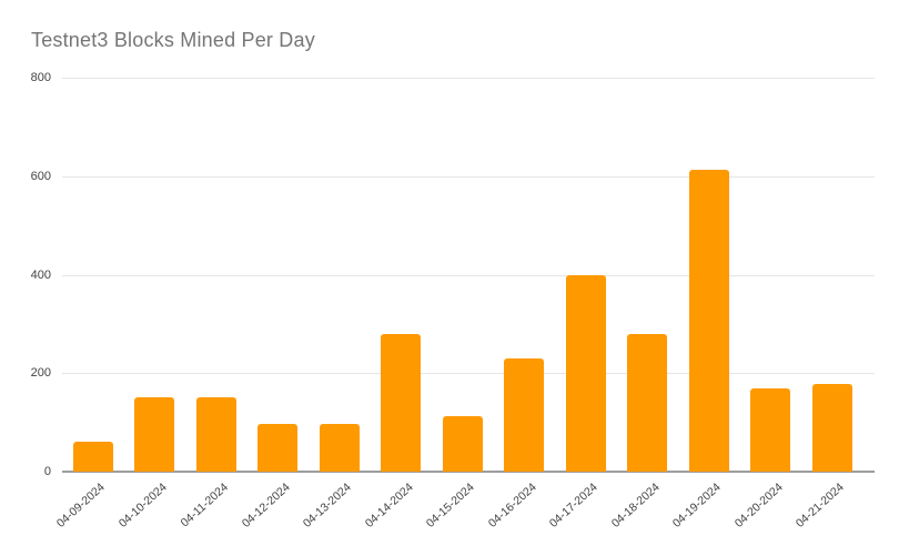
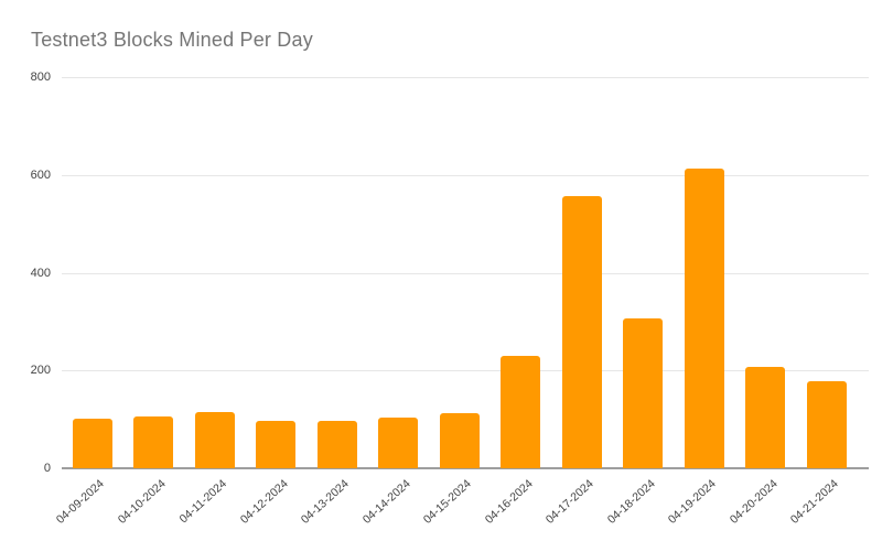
04-09-2024: 60 -> 100
04-10-2024: 150 -> 110
04-11-2024: 150 -> 120
04-14-2024: 280 -> 100
04-17-2024: 400 -> 560
04-18-2024: 280 -> 310
04-20-2024: 170 -> 210
